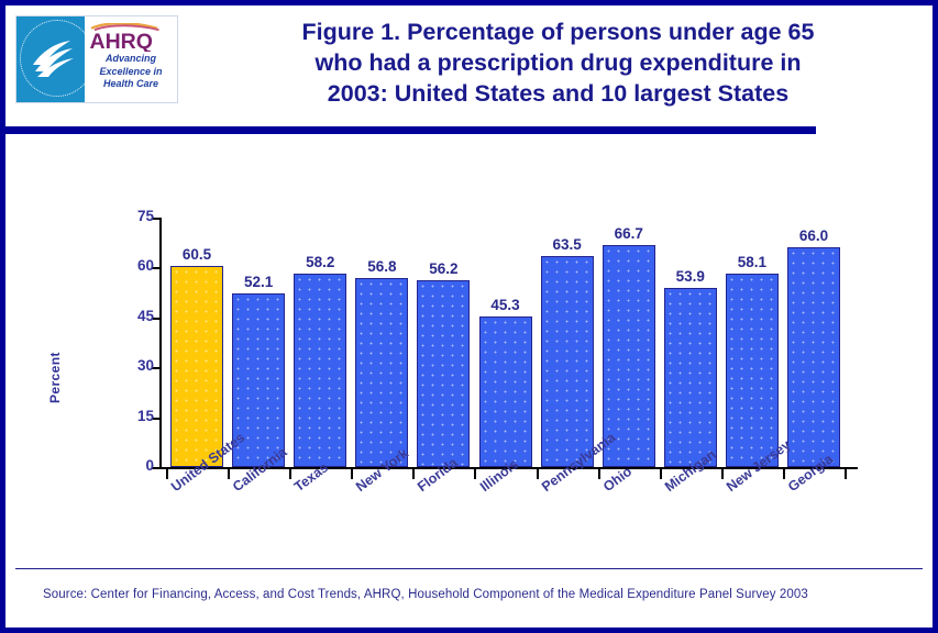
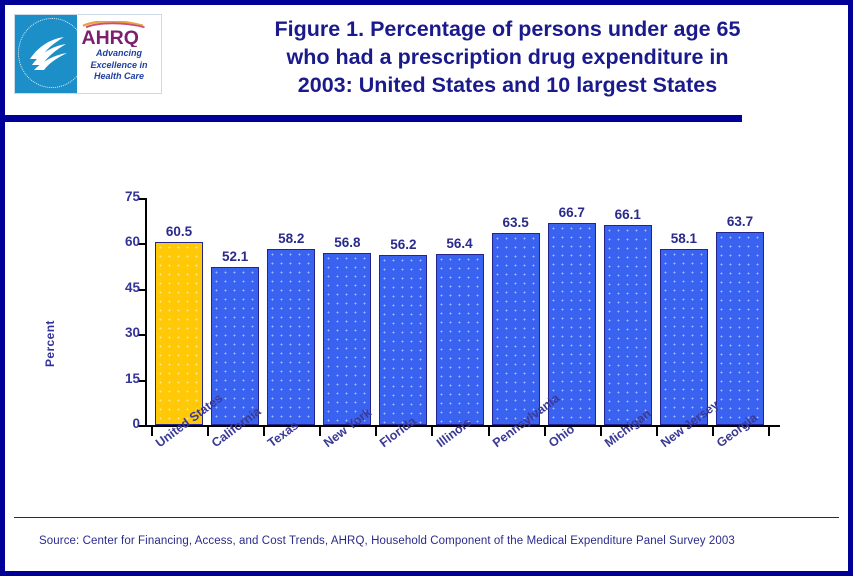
Illinois: 45.3 -> 56.4
Michigan: 53.9 -> 66.1
Georgia: 66.0 -> 63.7
